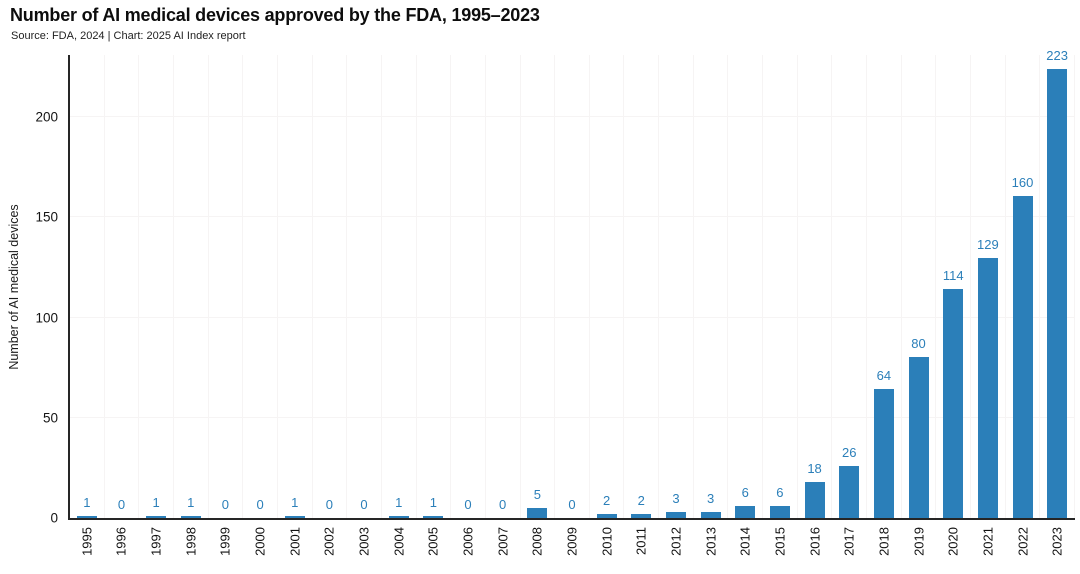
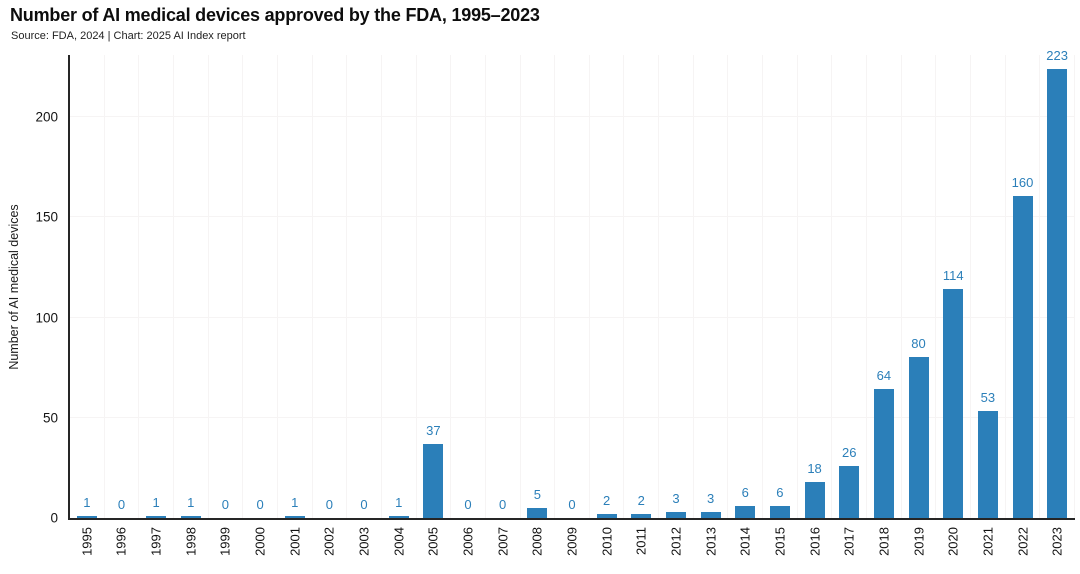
2005: 1 -> 37
2021: 129 -> 53
